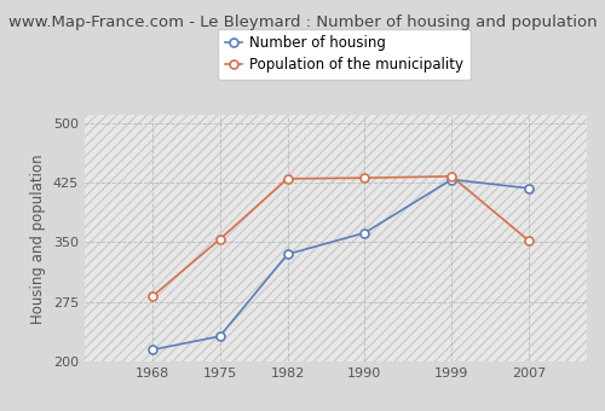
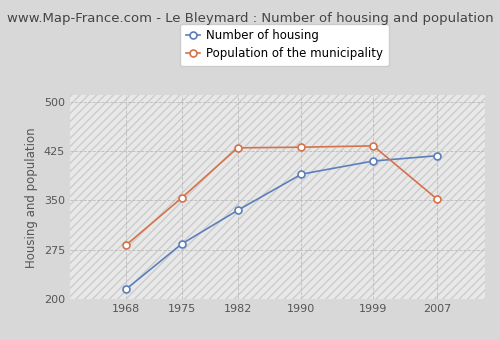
Number of housing/1975: 232 -> 284
Number of housing/1990: 362 -> 390
Number of housing/1999: 429 -> 410
